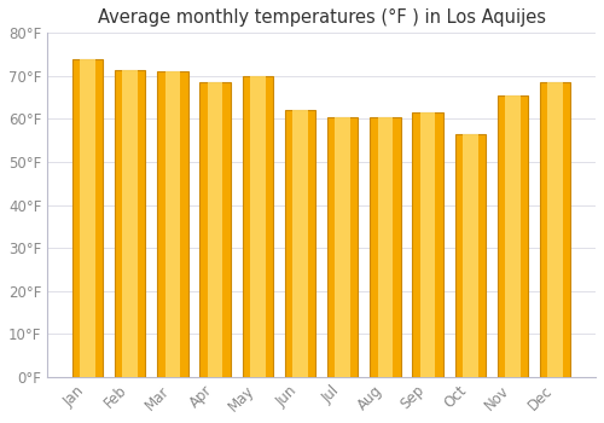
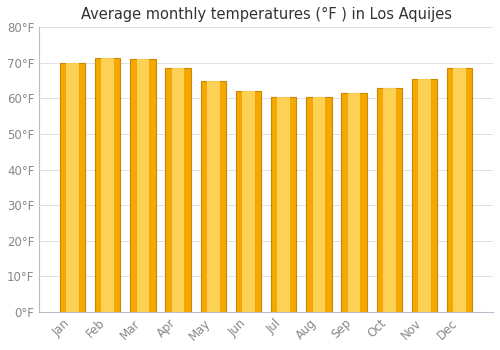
Jan: 74.0°F -> 70.0°F
May: 70.0°F -> 65.0°F
Oct: 56.5°F -> 63.0°F
